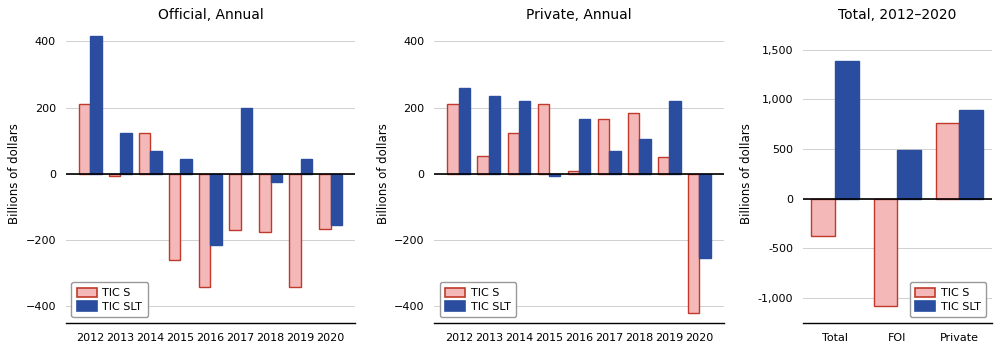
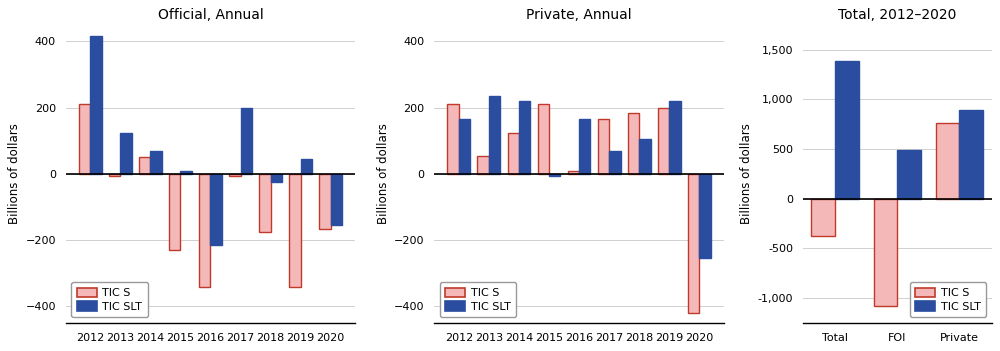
Official, Annual/TIC S/2014: 125 -> 50
Official, Annual/TIC S/2015: -260 -> -230
Official, Annual/TIC SLT/2015: 45 -> 10
Official, Annual/TIC S/2017: -170 -> -5
Private, Annual/TIC SLT/2012: 260 -> 165
Private, Annual/TIC S/2019: 50 -> 200
